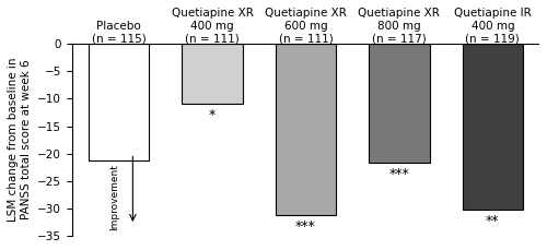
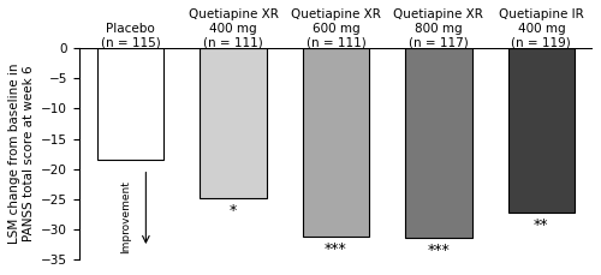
Placebo (n = 115): -21.2 -> -18.5
Quetiapine XR 400 mg (n = 111): -11.0 -> -24.8
Quetiapine XR 800 mg (n = 117): -21.6 -> -31.5
Quetiapine IR 400 mg (n = 119): -30.2 -> -27.2
